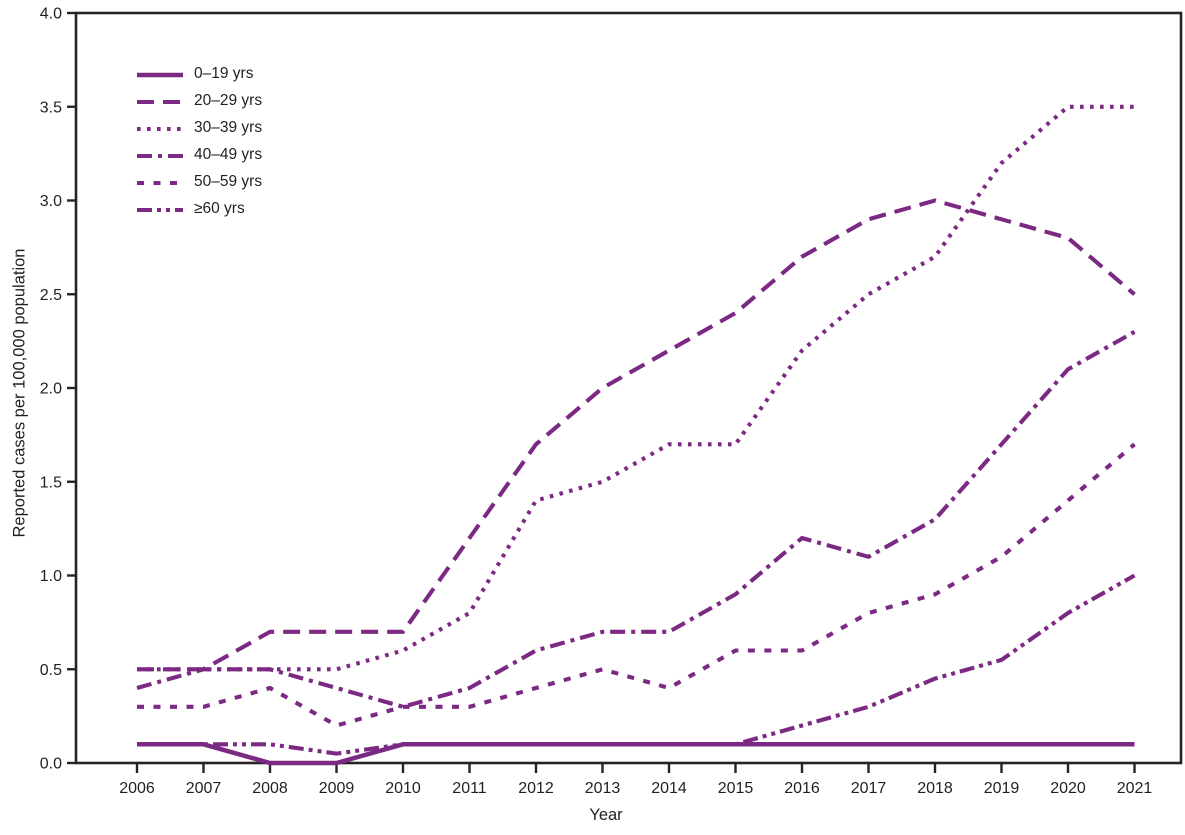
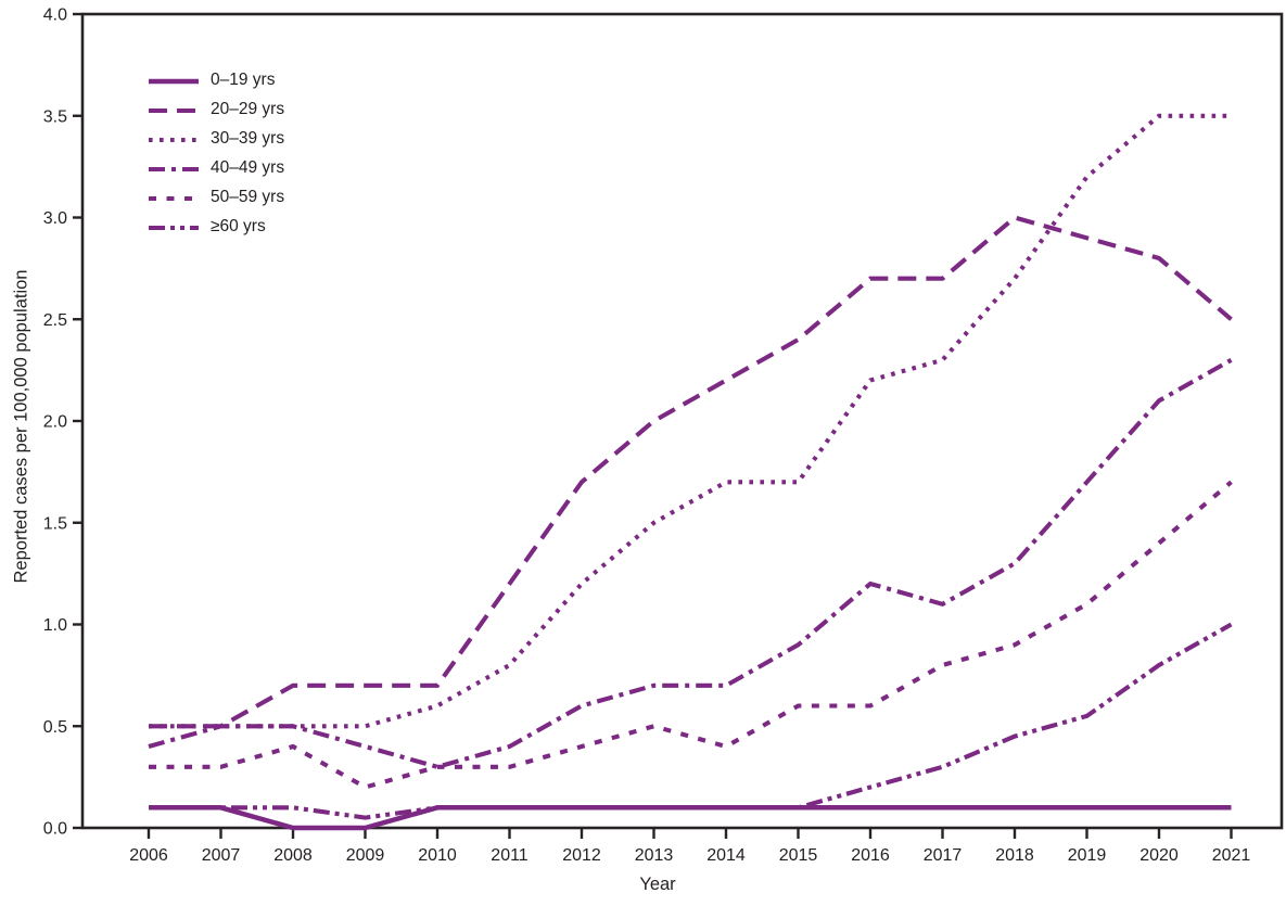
30–39 yrs/2012: 1.4 -> 1.2
20–29 yrs/2017: 2.9 -> 2.7
30–39 yrs/2017: 2.5 -> 2.3
